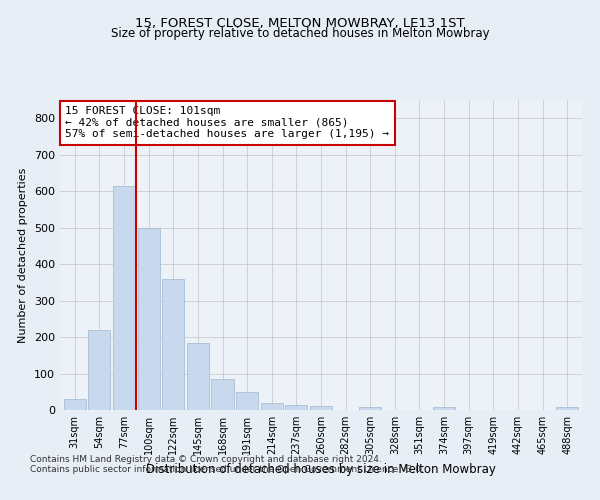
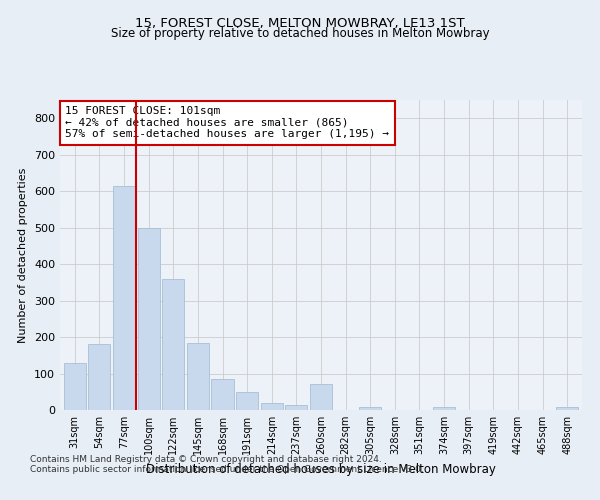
31sqm: 30 -> 130
54sqm: 220 -> 180
260sqm: 10 -> 70
